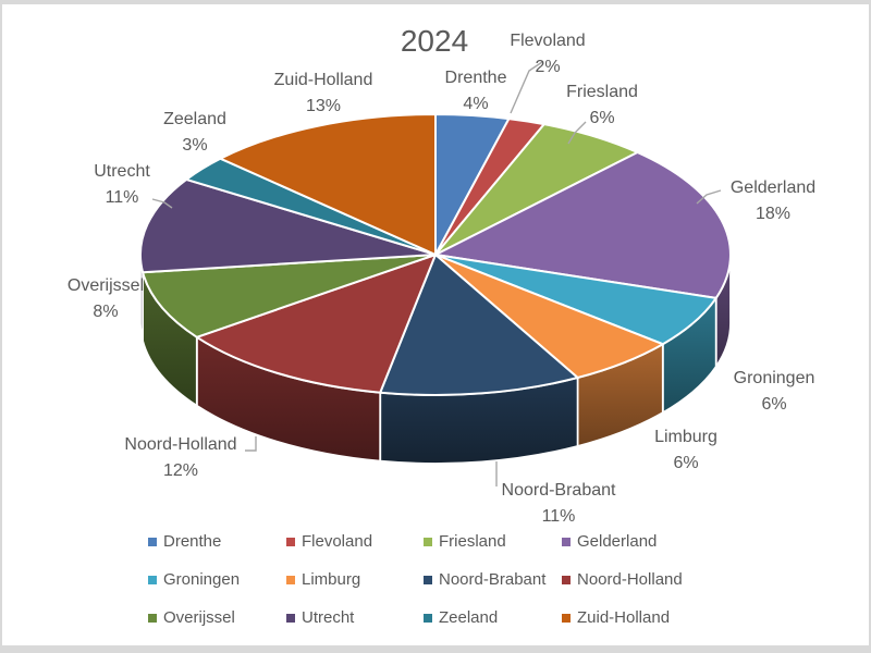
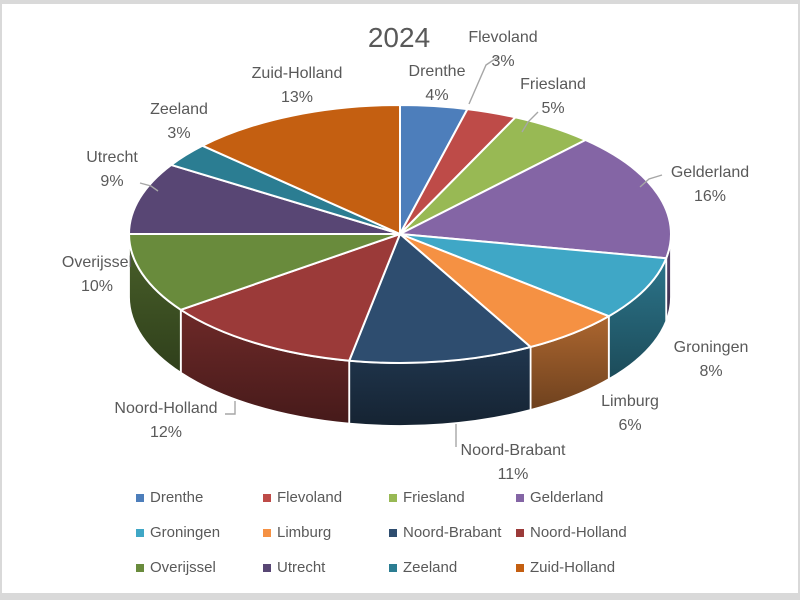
Flevoland: 2% -> 3%
Friesland: 6% -> 5%
Gelderland: 18% -> 16%
Groningen: 6% -> 8%
Overijssel: 8% -> 10%
Utrecht: 11% -> 9%
